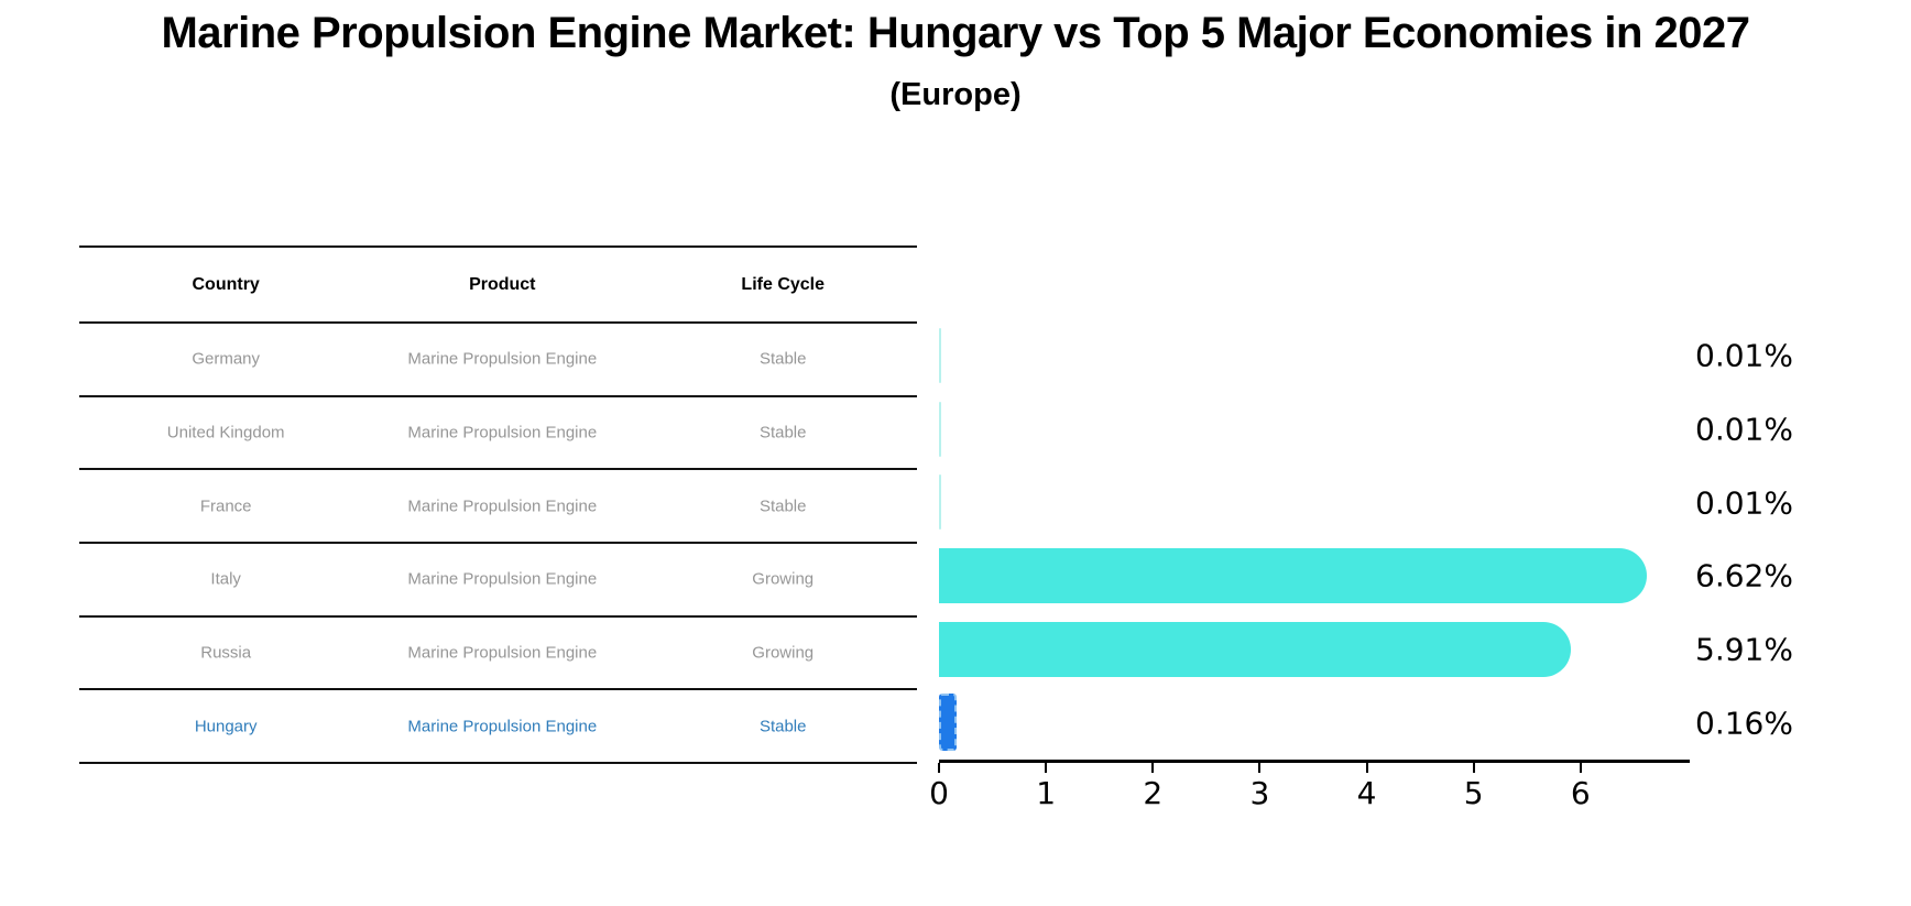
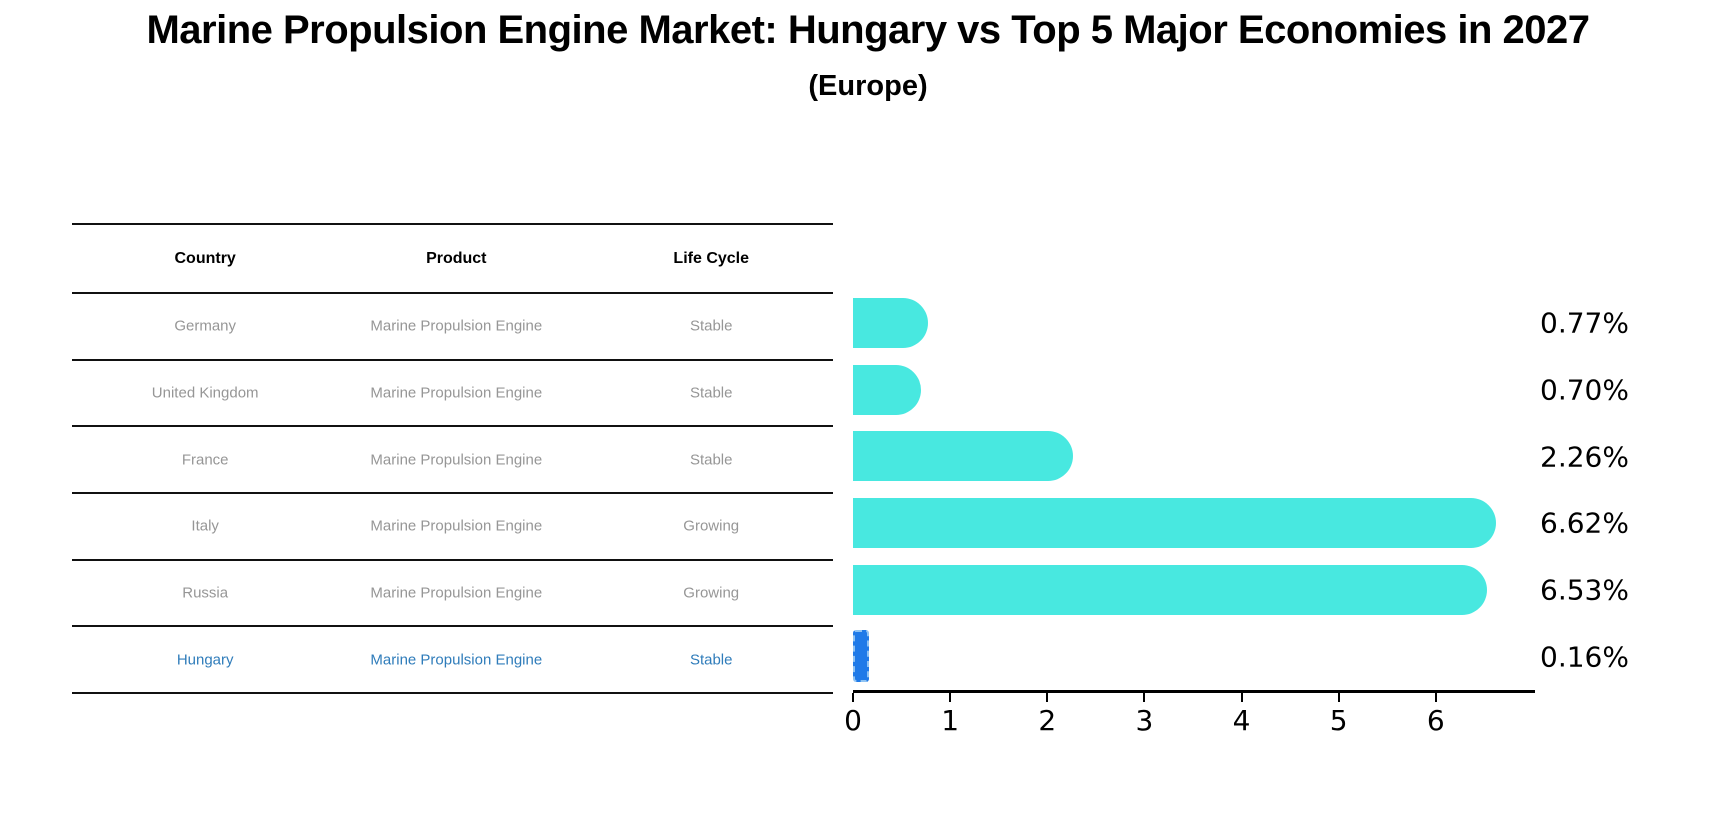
Germany: 0.01% -> 0.77%
United Kingdom: 0.01% -> 0.70%
France: 0.01% -> 2.26%
Russia: 5.91% -> 6.53%
